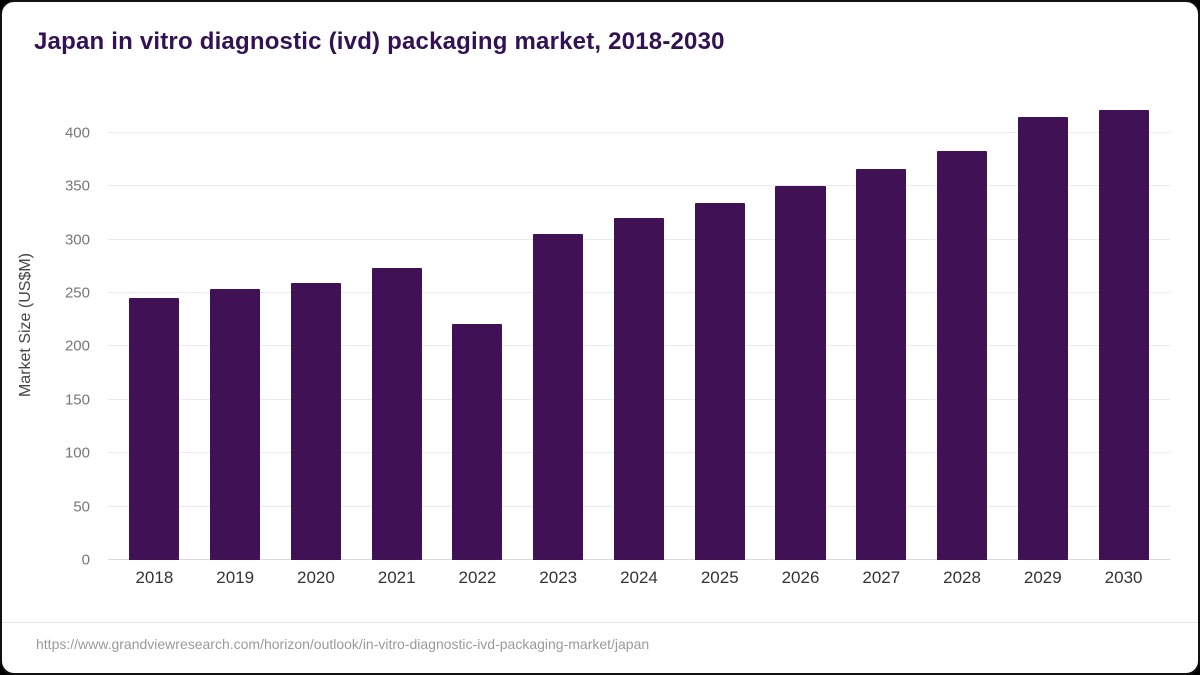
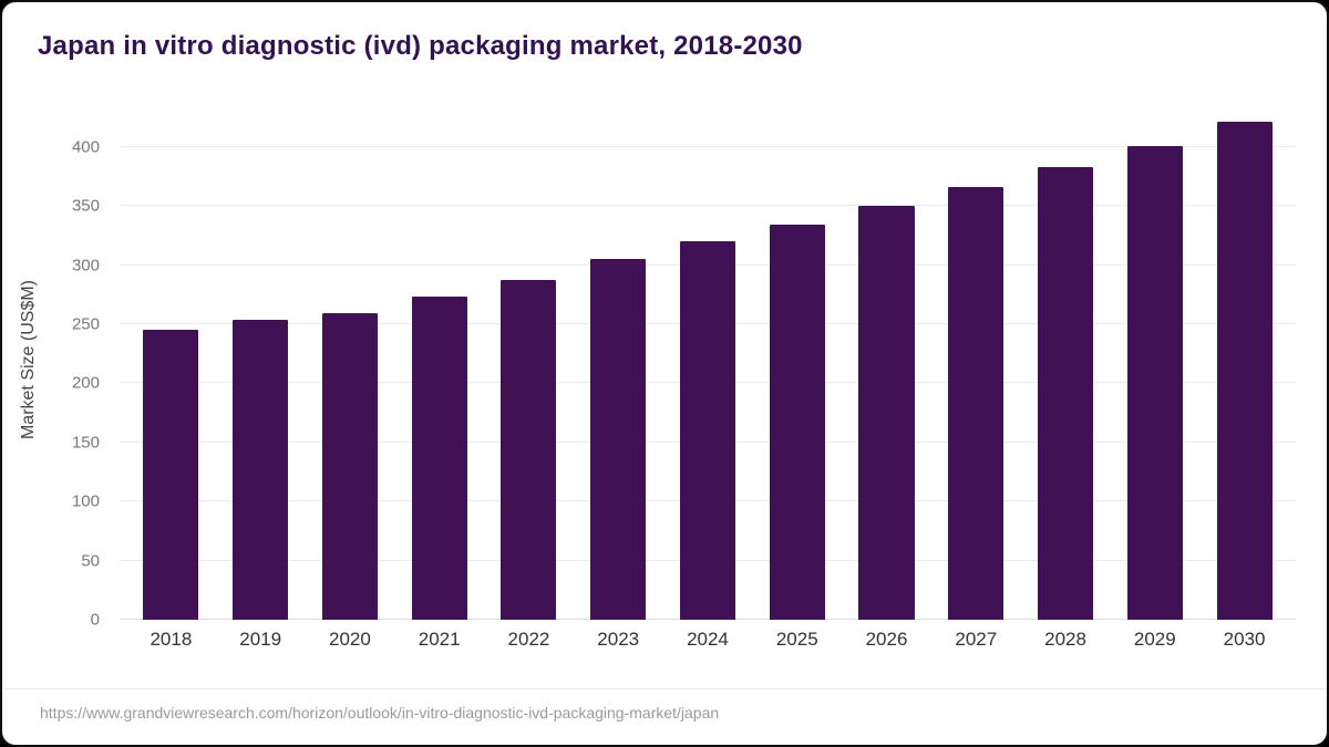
2022: 221 -> 287
2029: 415 -> 401
